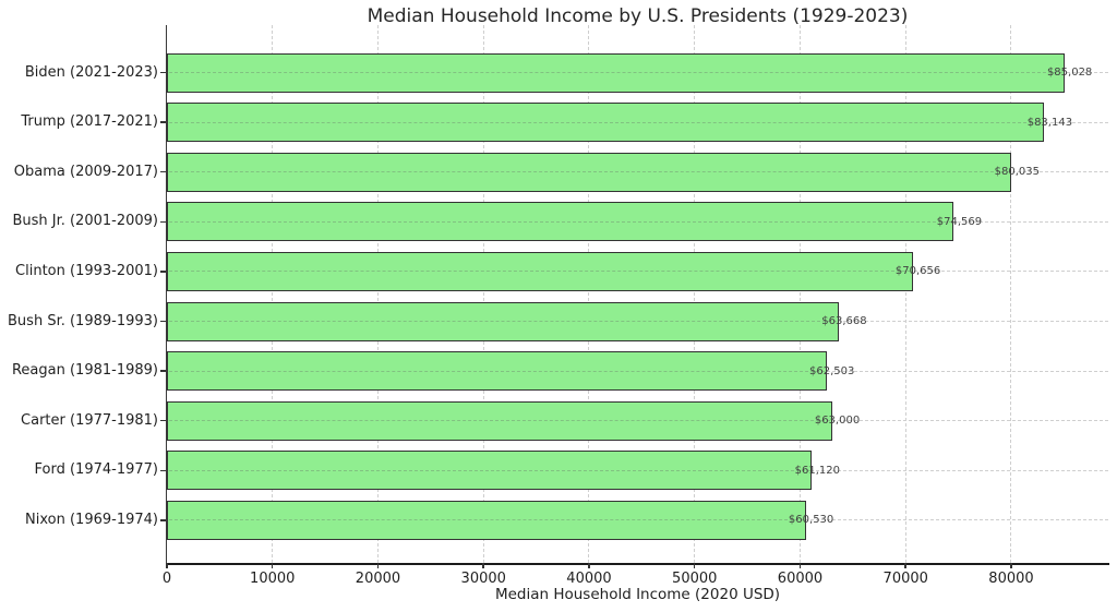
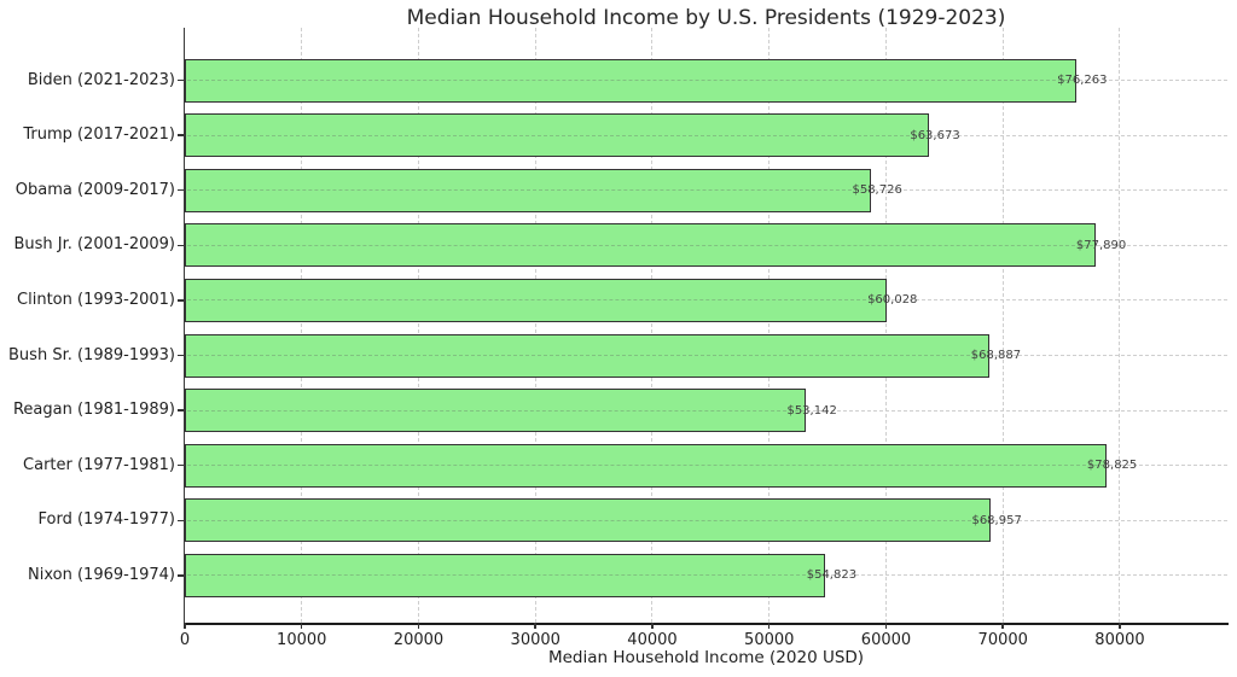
Biden (2021-2023): $85,028 -> $76,263
Trump (2017-2021): $83,143 -> $63,673
Obama (2009-2017): $80,035 -> $58,726
Bush Jr. (2001-2009): $74,569 -> $77,890
Clinton (1993-2001): $70,656 -> $60,028
Bush Sr. (1989-1993): $63,668 -> $68,887
Reagan (1981-1989): $62,503 -> $53,142
Carter (1977-1981): $63,000 -> $78,825
Ford (1974-1977): $61,120 -> $68,957
Nixon (1969-1974): $60,530 -> $54,823
